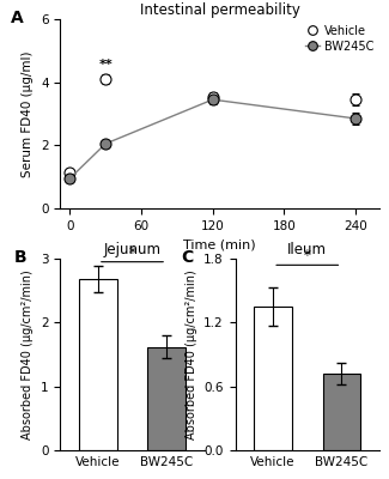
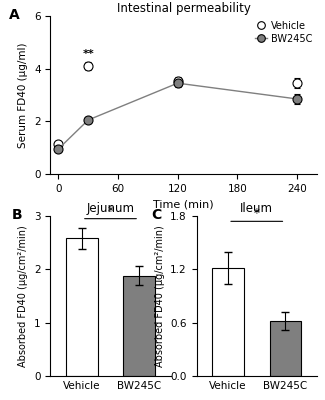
Jejunum/Vehicle: 2.68 -> 2.58
Jejunum/BW245C: 1.62 -> 1.88
Ileum/Vehicle: 1.35 -> 1.22
Ileum/BW245C: 0.72 -> 0.62
